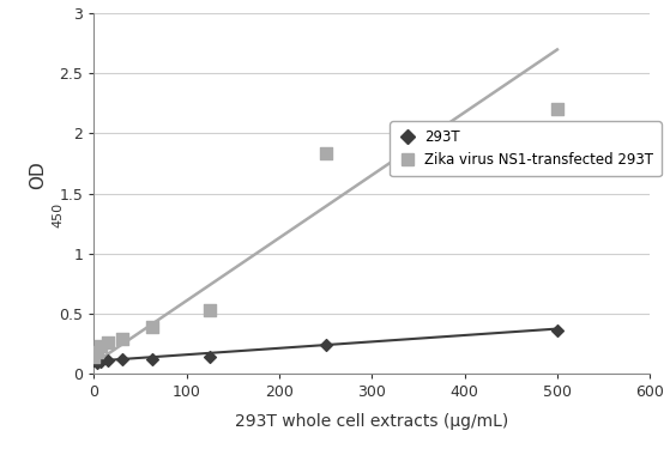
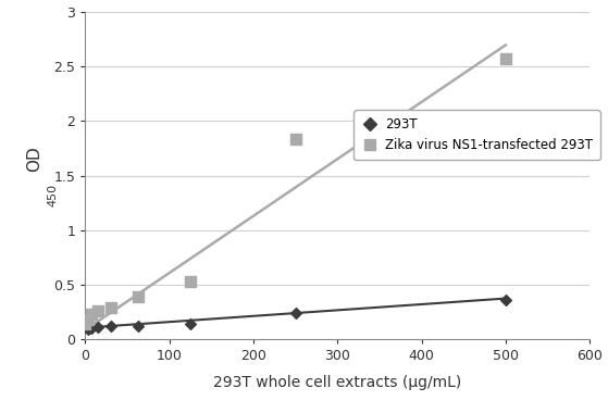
Zika virus NS1-transfected 293T/500: 2.20 -> 2.57
